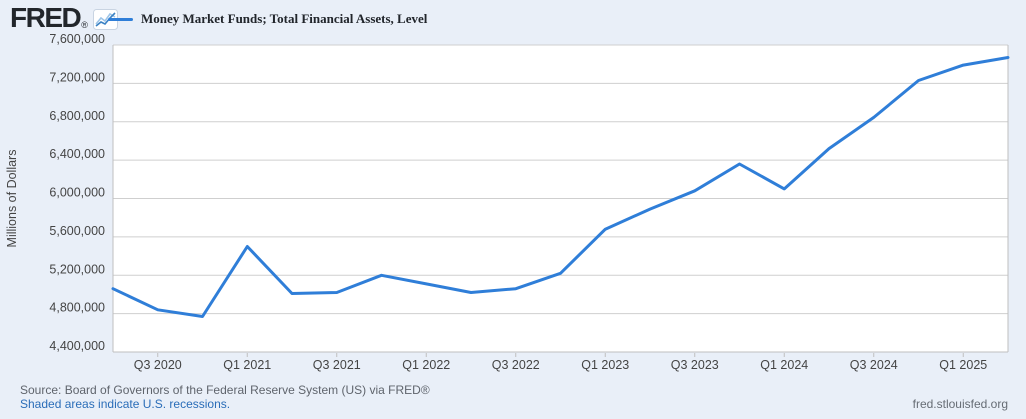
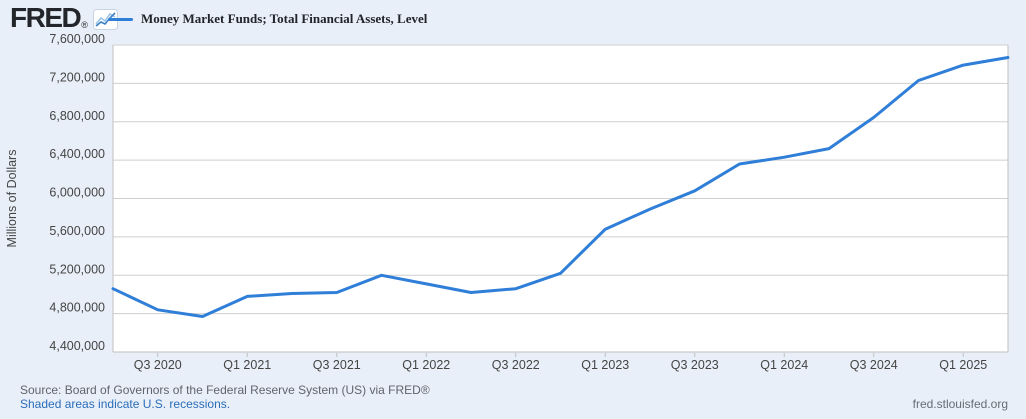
Q1 2021: 5500000 -> 5000000
Q1 2024: 6100000 -> 6400000
